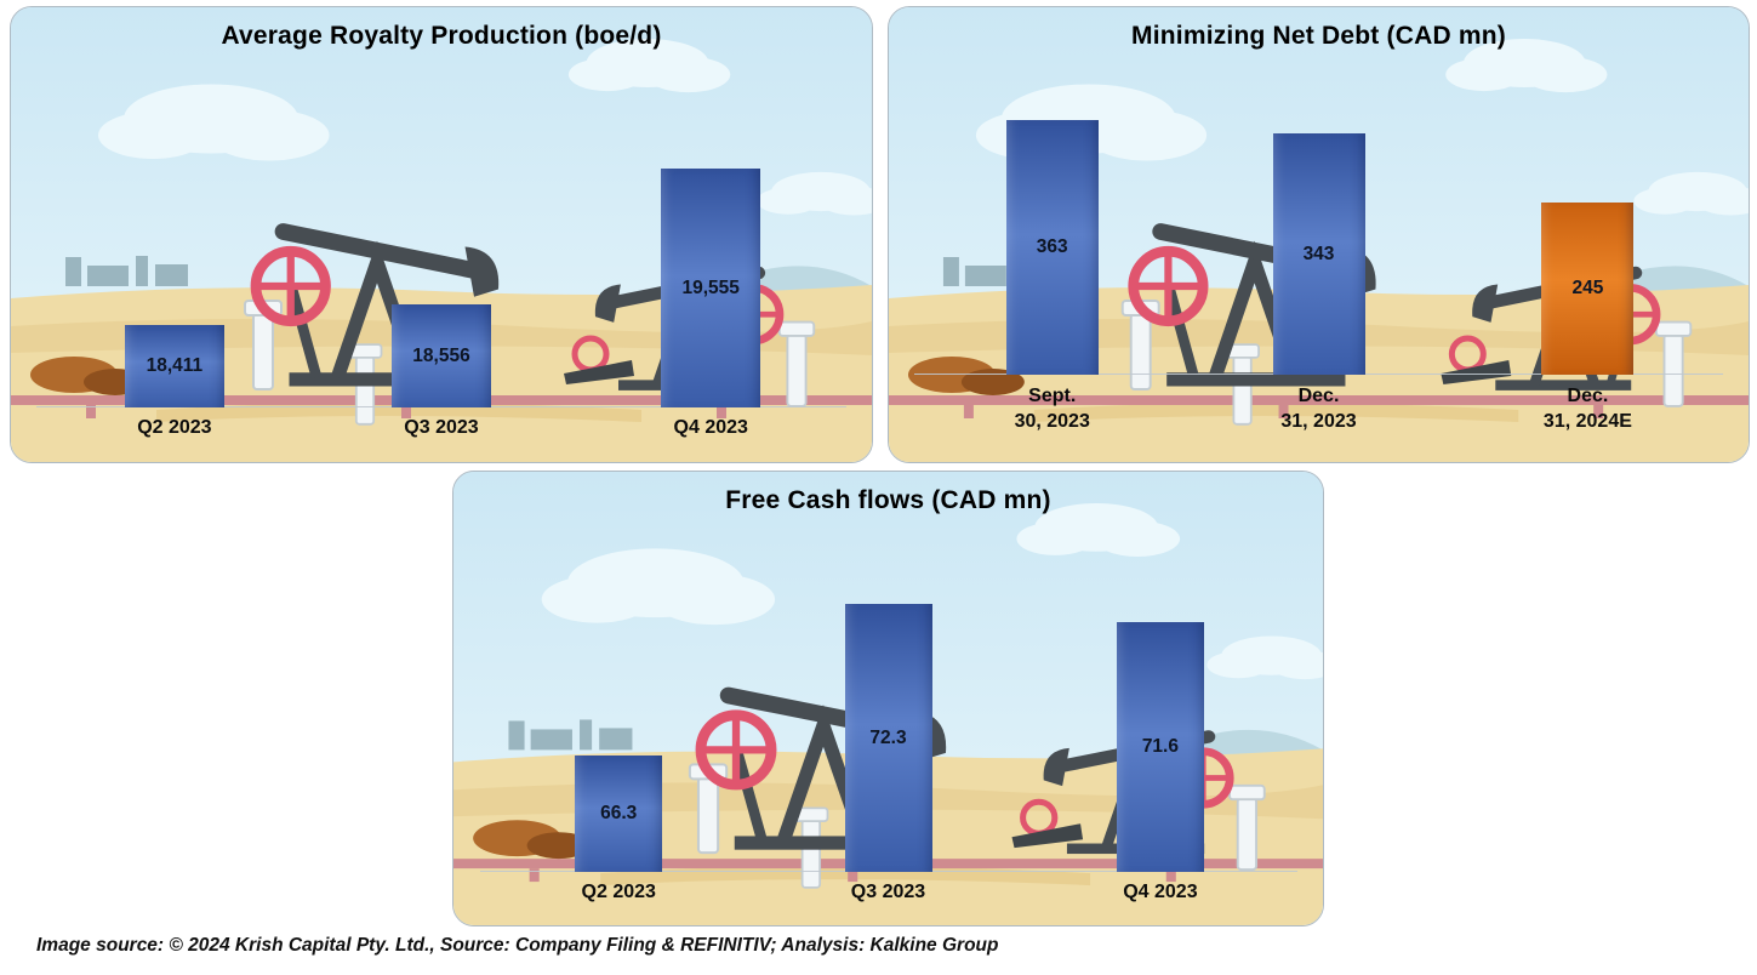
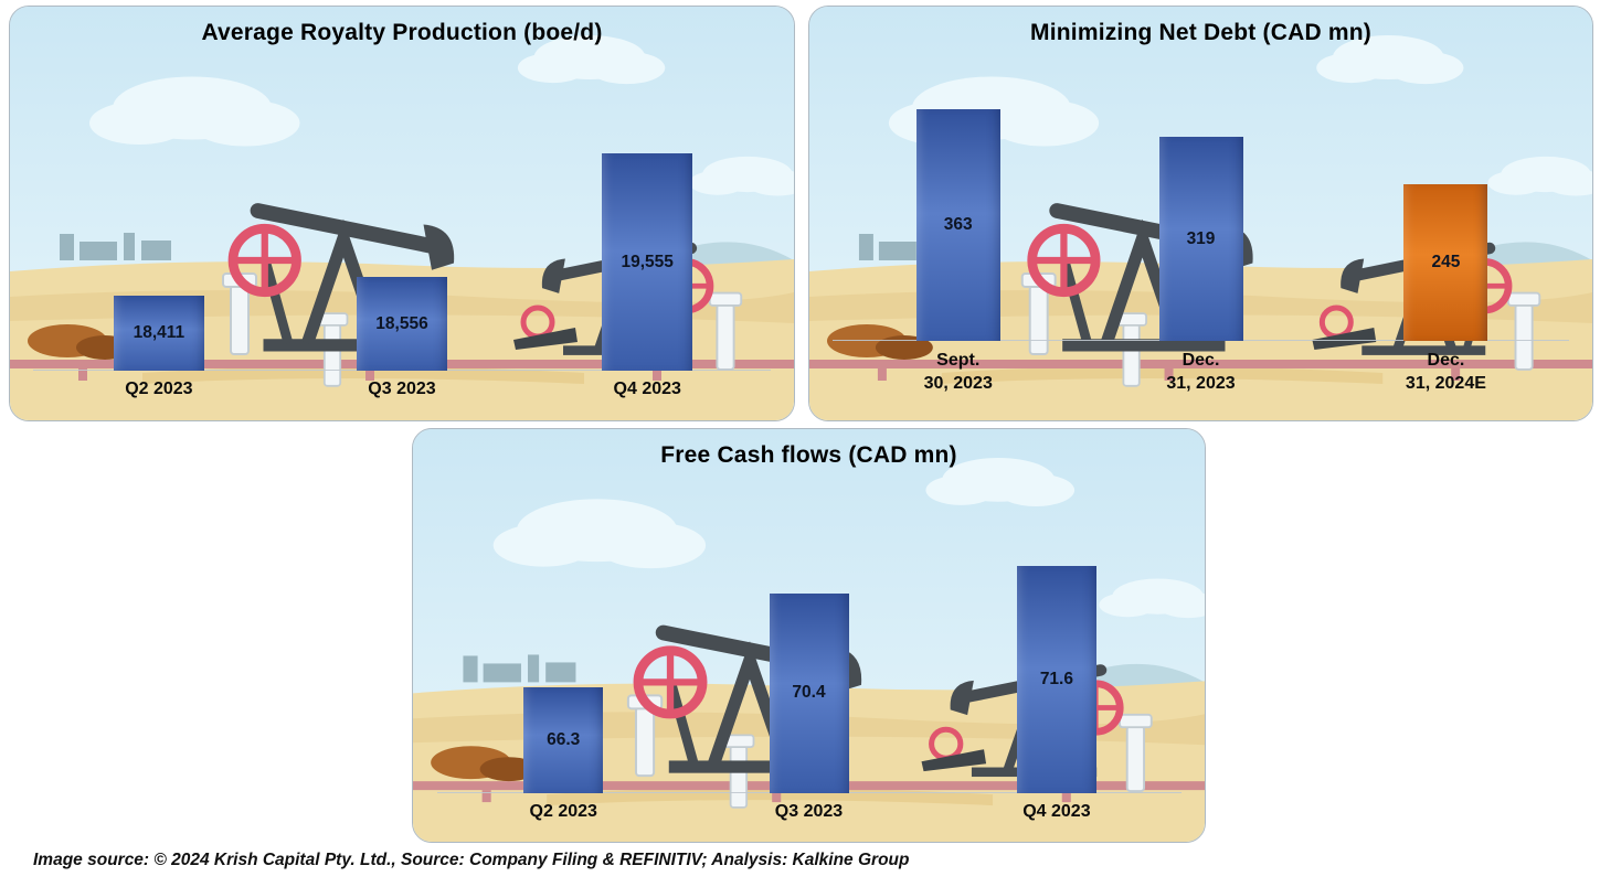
Minimizing Net Debt (CAD mn)/Dec. 31, 2023: 343 -> 319
Free Cash flows (CAD mn)/Q3 2023: 72.3 -> 70.4
